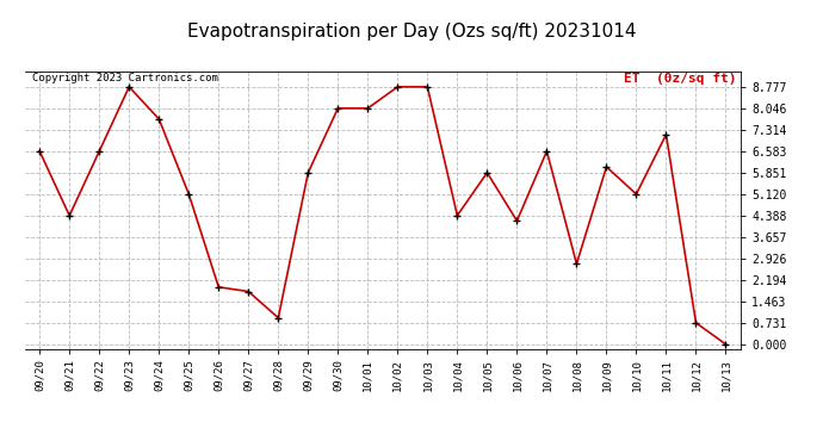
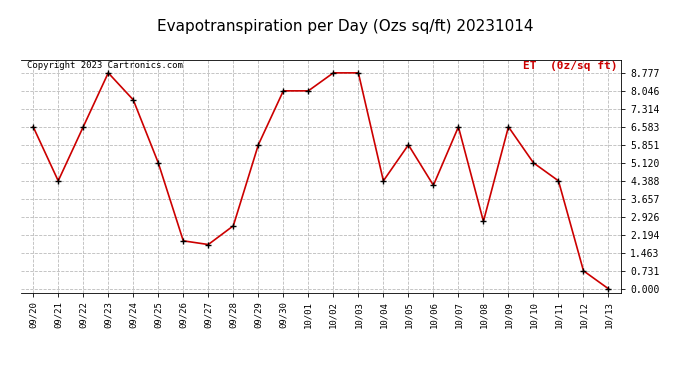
09/28: 0.90 -> 2.56
10/09: 6.05 -> 6.58
10/11: 7.15 -> 4.39
